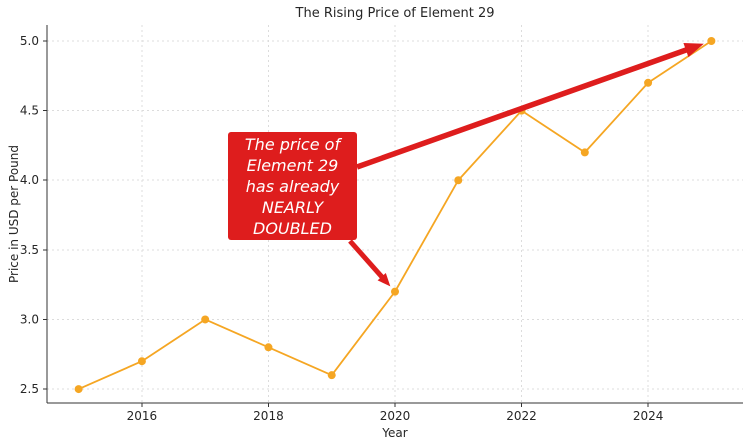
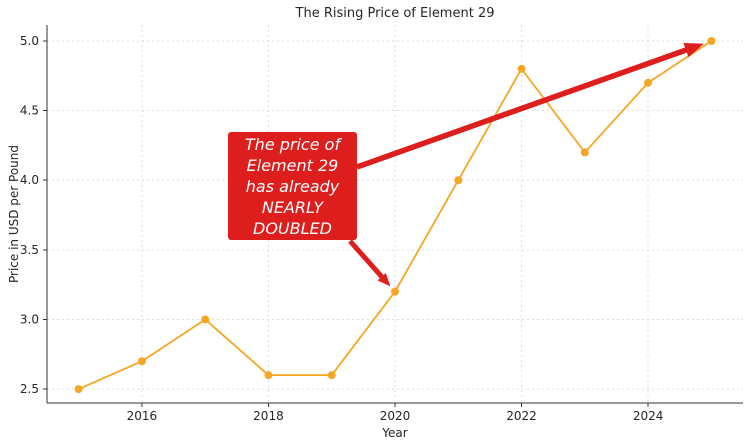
2018: 2.8 -> 2.6
2022: 4.5 -> 4.8
